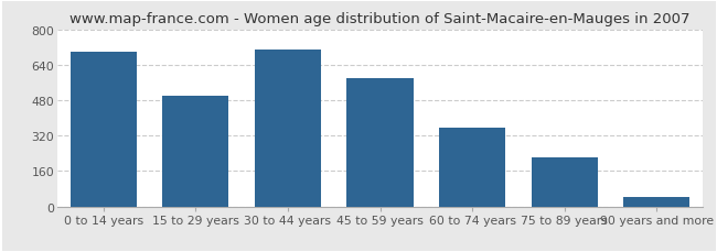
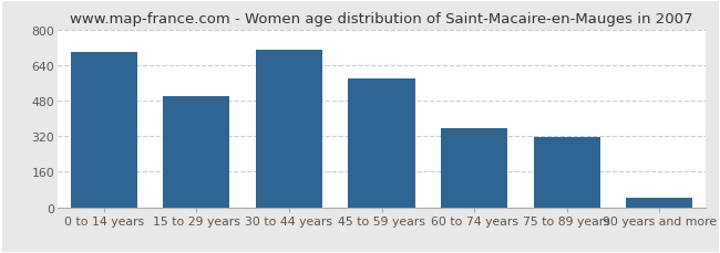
75 to 89 years: 220 -> 315
